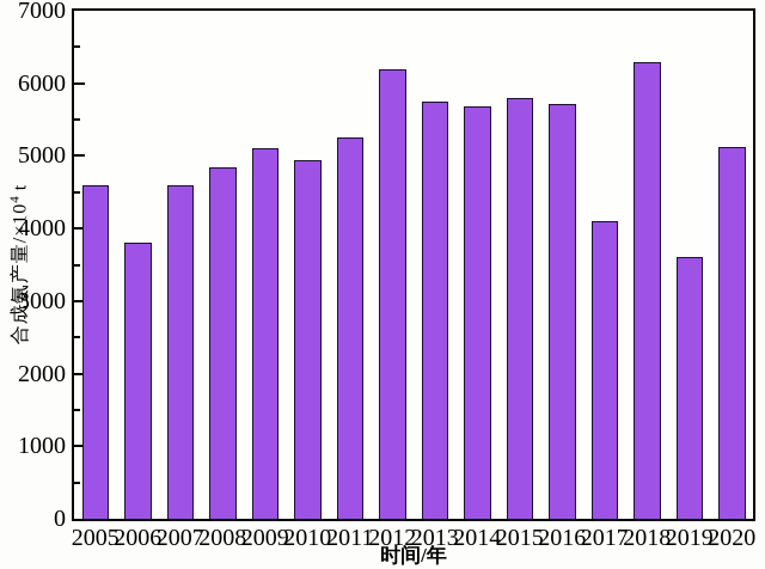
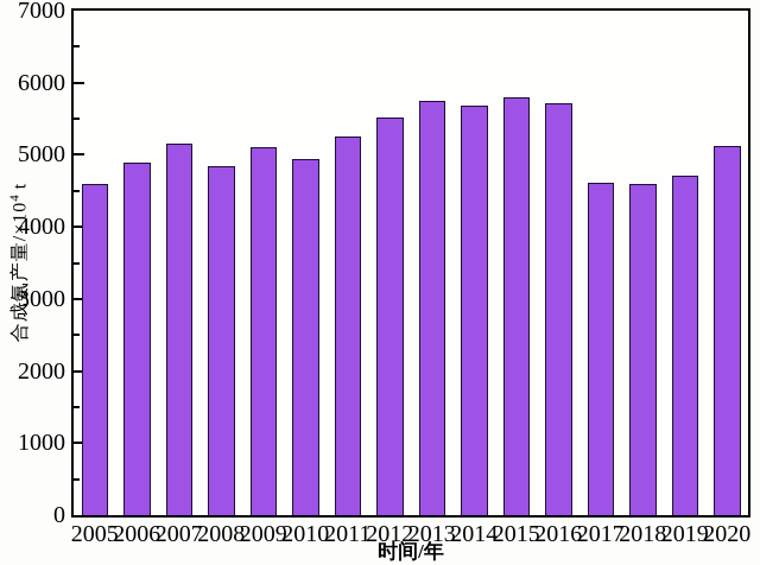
2006: 3800 -> 4900
2007: 4600 -> 5200
2012: 6200 -> 5500
2017: 4100 -> 4600
2018: 6300 -> 4600
2019: 3600 -> 4700
